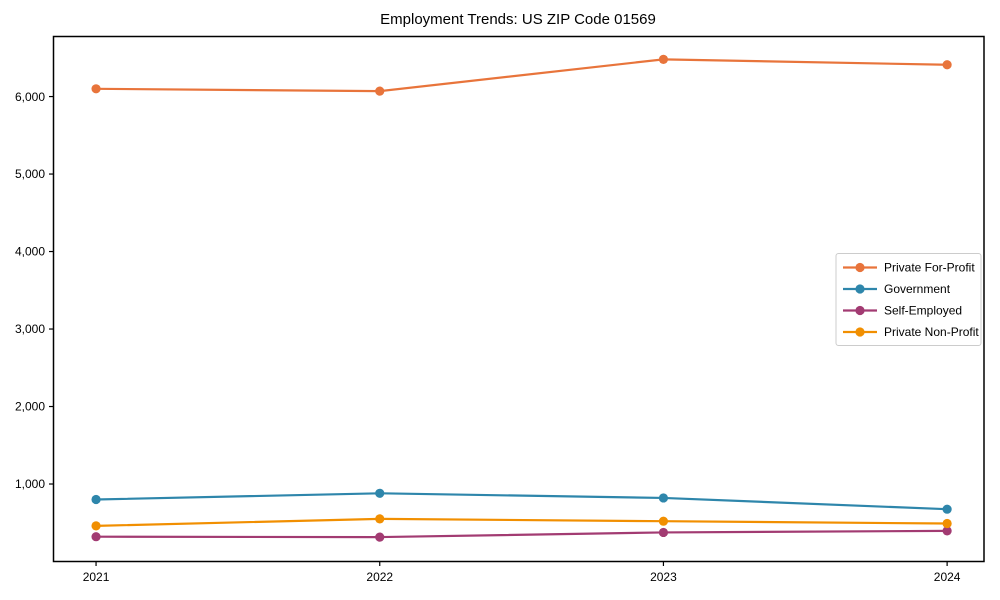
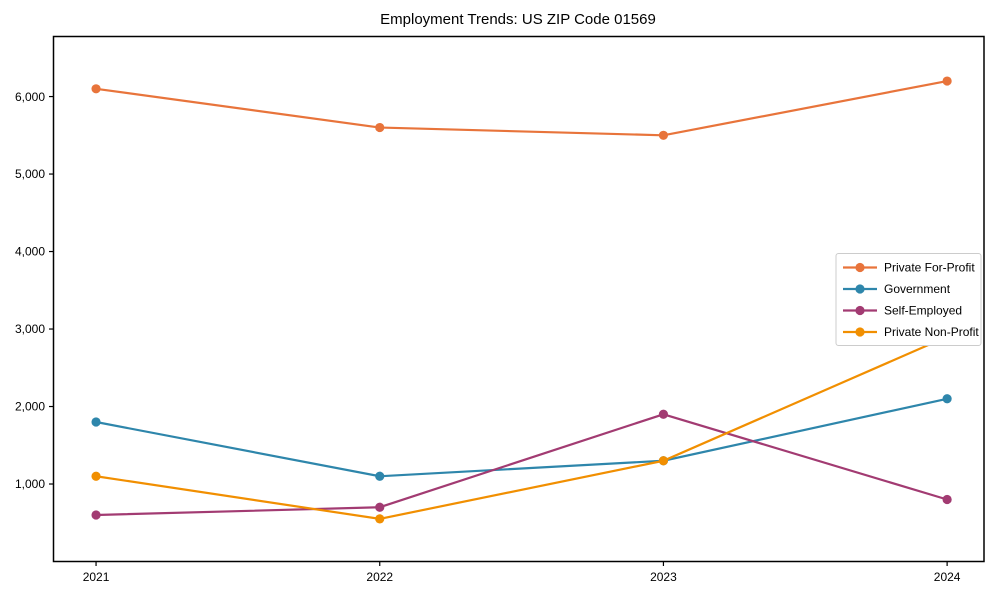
Government/2021: 800 -> 1800
Self-Employed/2021: 300 -> 600
Private Non-Profit/2021: 500 -> 1100
Private For-Profit/2022: 6100 -> 5600
Government/2022: 900 -> 1100
Self-Employed/2022: 300 -> 700
Private For-Profit/2023: 6500 -> 5500
Government/2023: 800 -> 1300
Self-Employed/2023: 400 -> 1900
Private Non-Profit/2023: 500 -> 1300
Private For-Profit/2024: 6400 -> 6200
Government/2024: 700 -> 2100
Self-Employed/2024: 400 -> 800
Private Non-Profit/2024: 500 -> 2900
